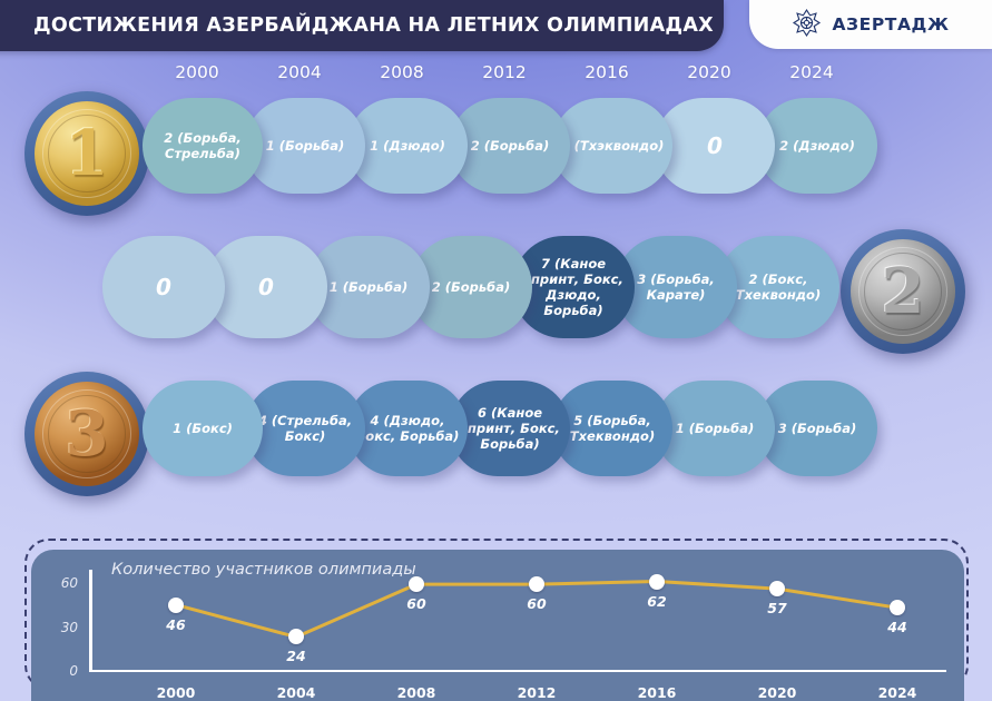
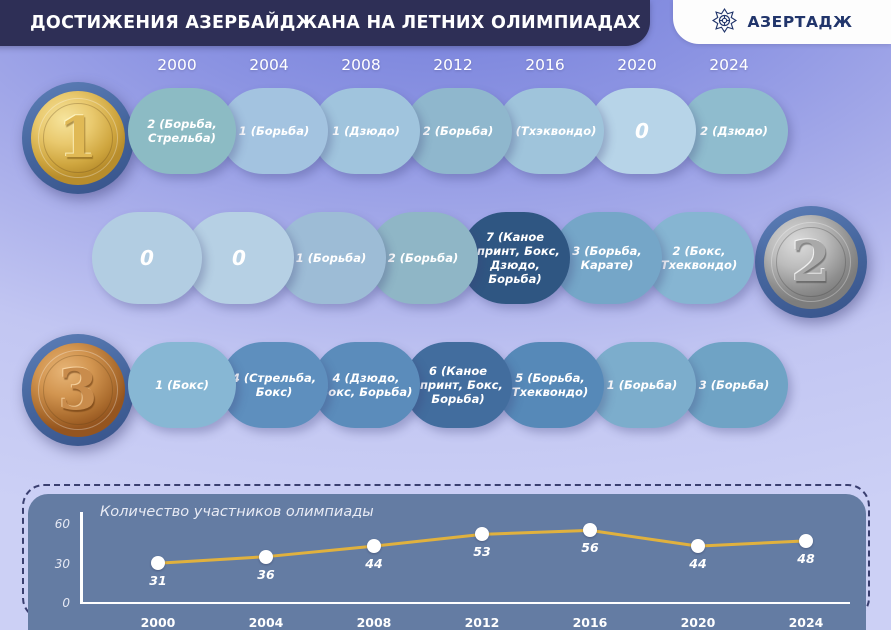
2000: 46 -> 31
2004: 24 -> 36
2008: 60 -> 44
2012: 60 -> 53
2016: 62 -> 56
2020: 57 -> 44
2024: 44 -> 48
